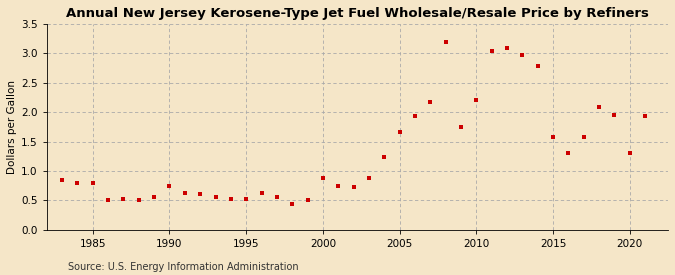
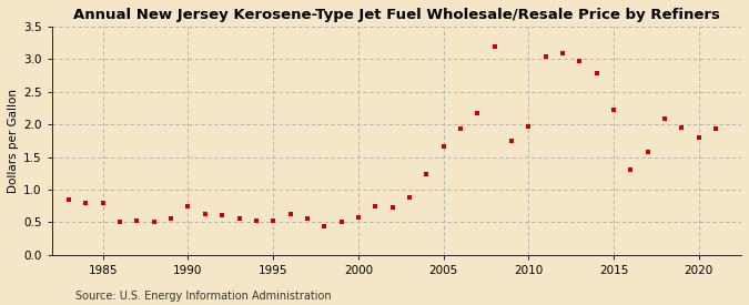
2000: 0.88 -> 0.58
2010: 2.20 -> 1.96
2015: 1.57 -> 2.22
2020: 1.31 -> 1.80
